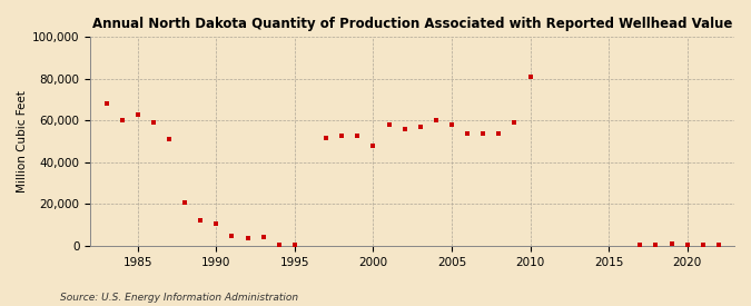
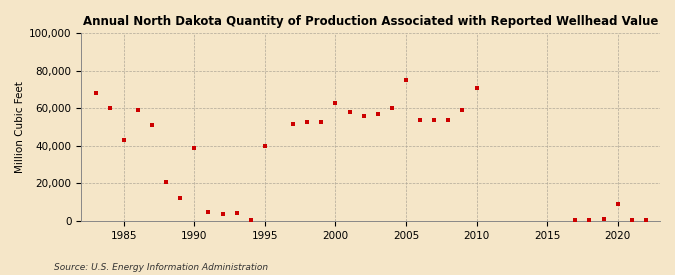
1985: 63,000 -> 43,000
1990: 10,000 -> 39,000
1995: 0 -> 40,000
2000: 48,000 -> 63,000
2005: 58,000 -> 75,000
2010: 81,000 -> 71,000
2020: 0 -> 9,000
